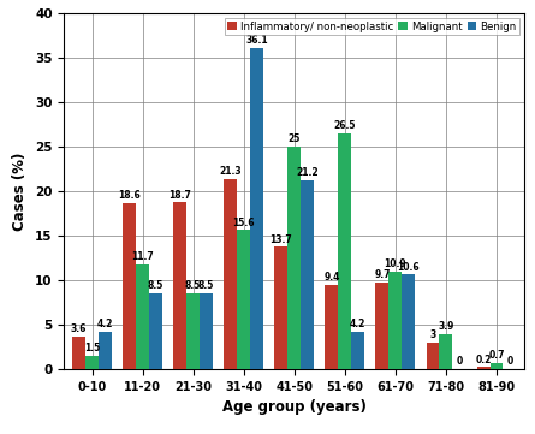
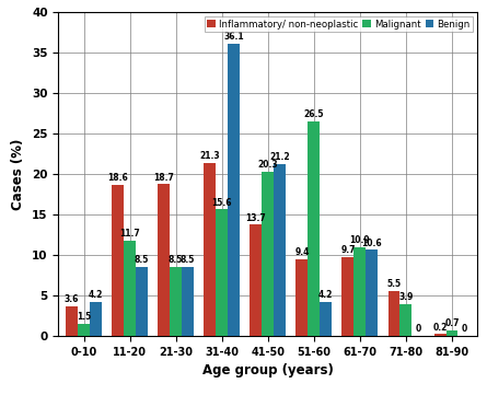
Malignant/41-50: 25 -> 20.3
Inflammatory/ non-neoplastic/71-80: 3 -> 5.5
